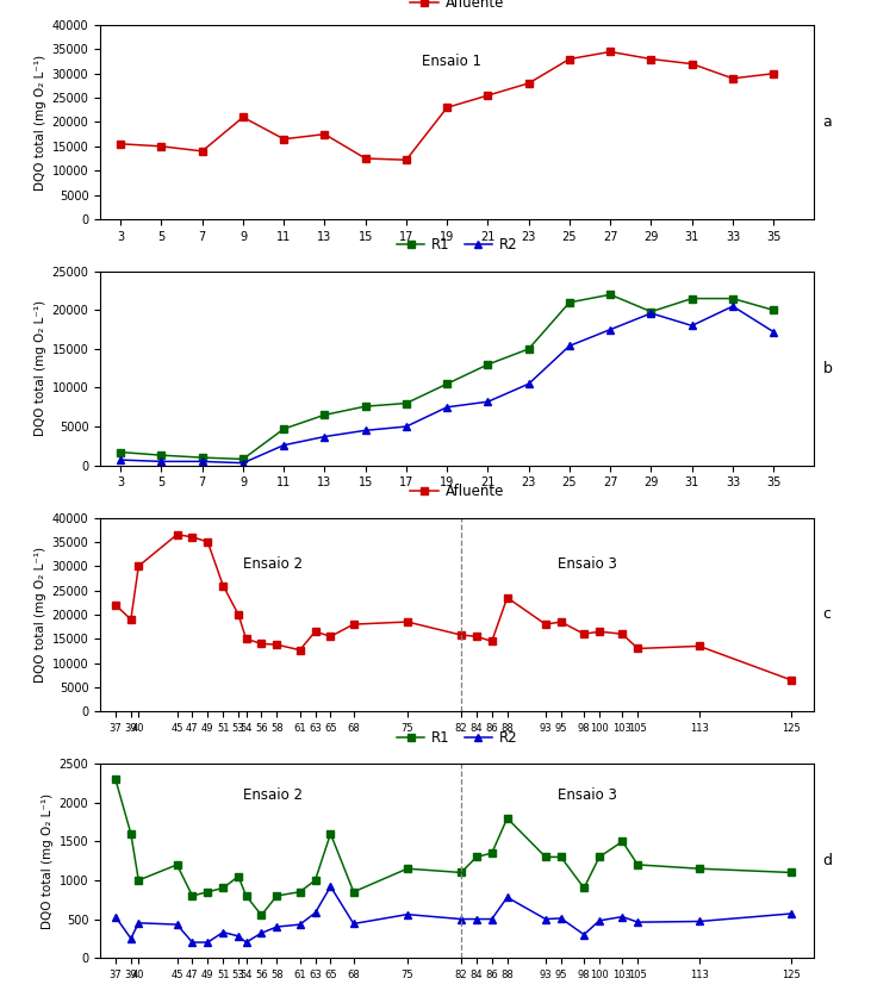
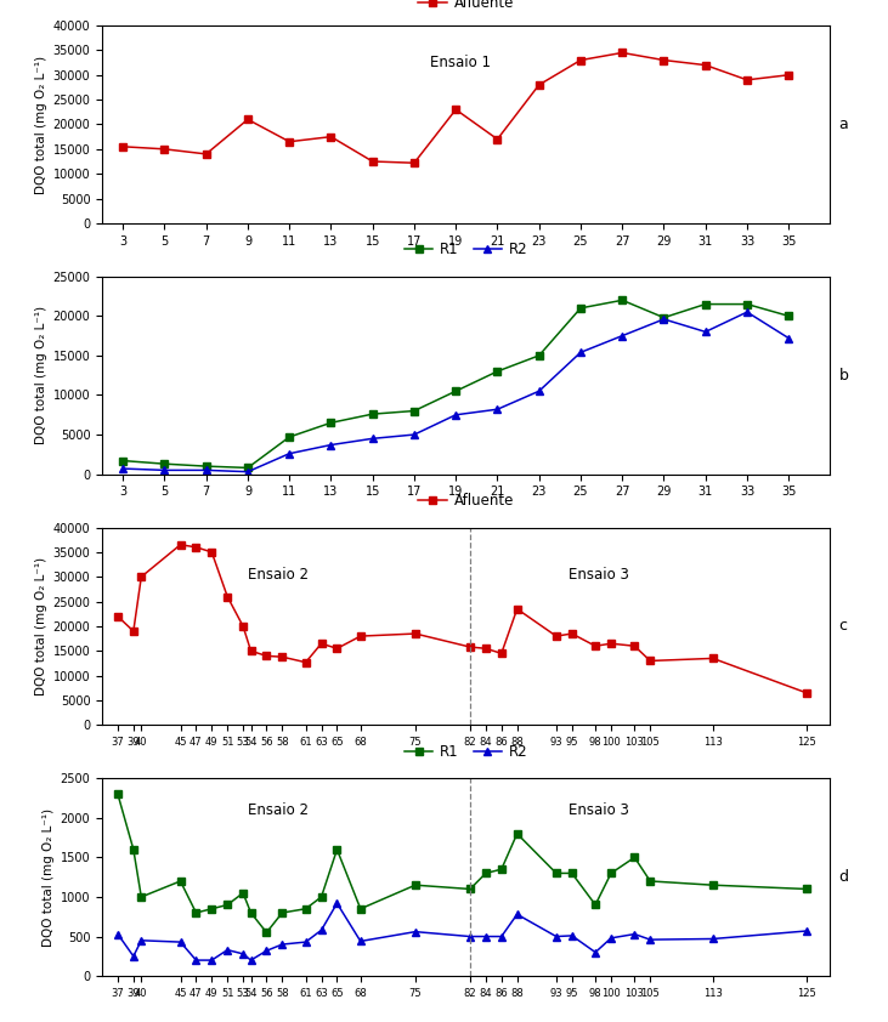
21: 25500 -> 17000
